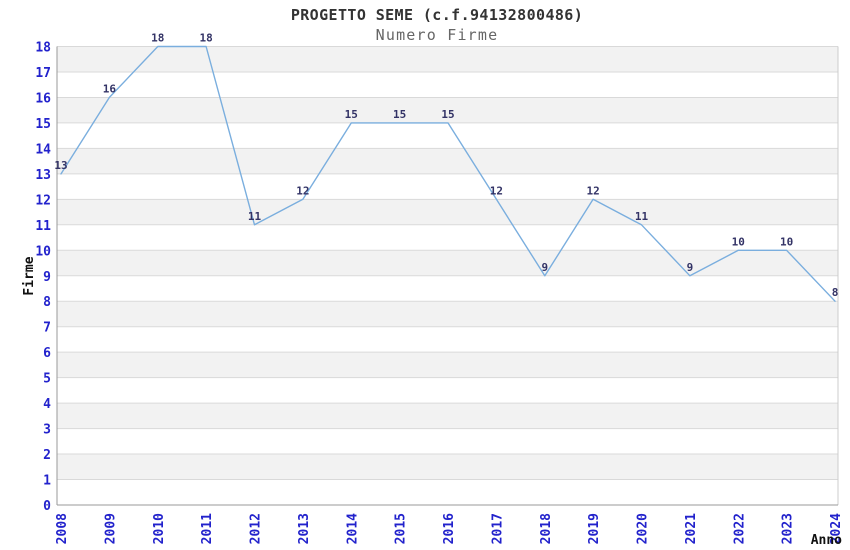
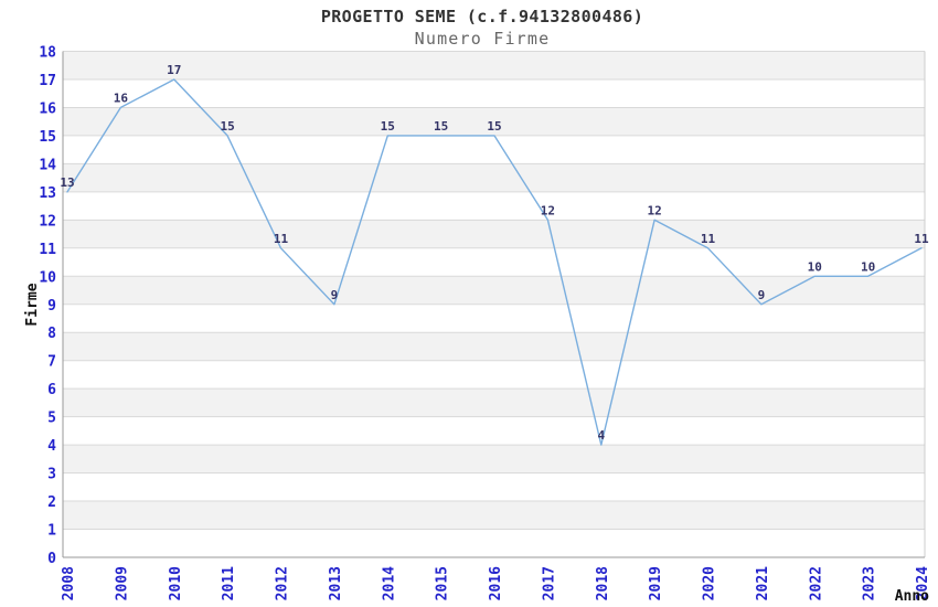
2010: 18 -> 17
2011: 18 -> 15
2013: 12 -> 9
2018: 9 -> 4
2024: 8 -> 11
